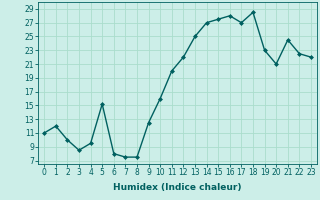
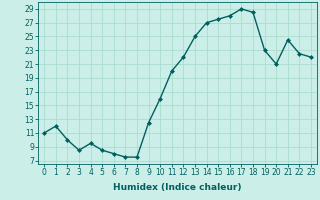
5: 15.2 -> 8.5
17: 27.0 -> 29.0
